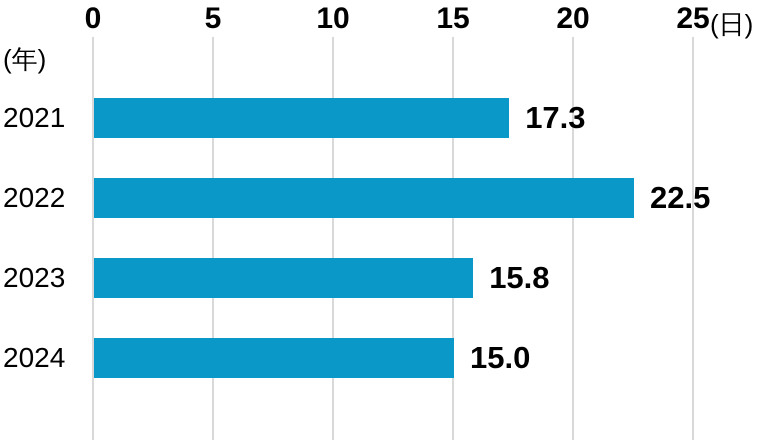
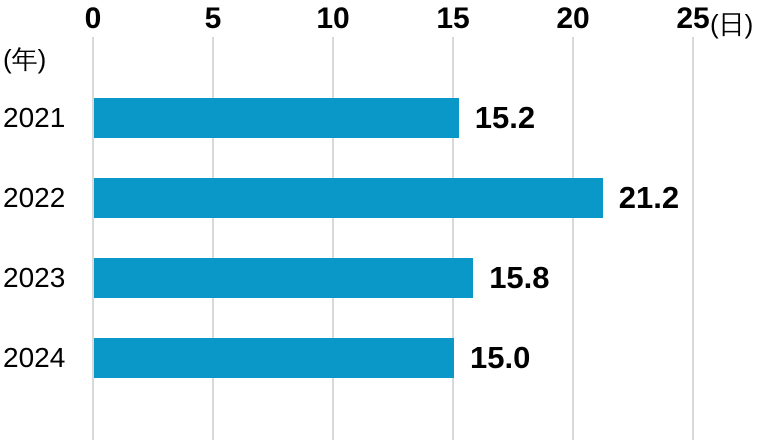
2021: 17.3 -> 15.2
2022: 22.5 -> 21.2
